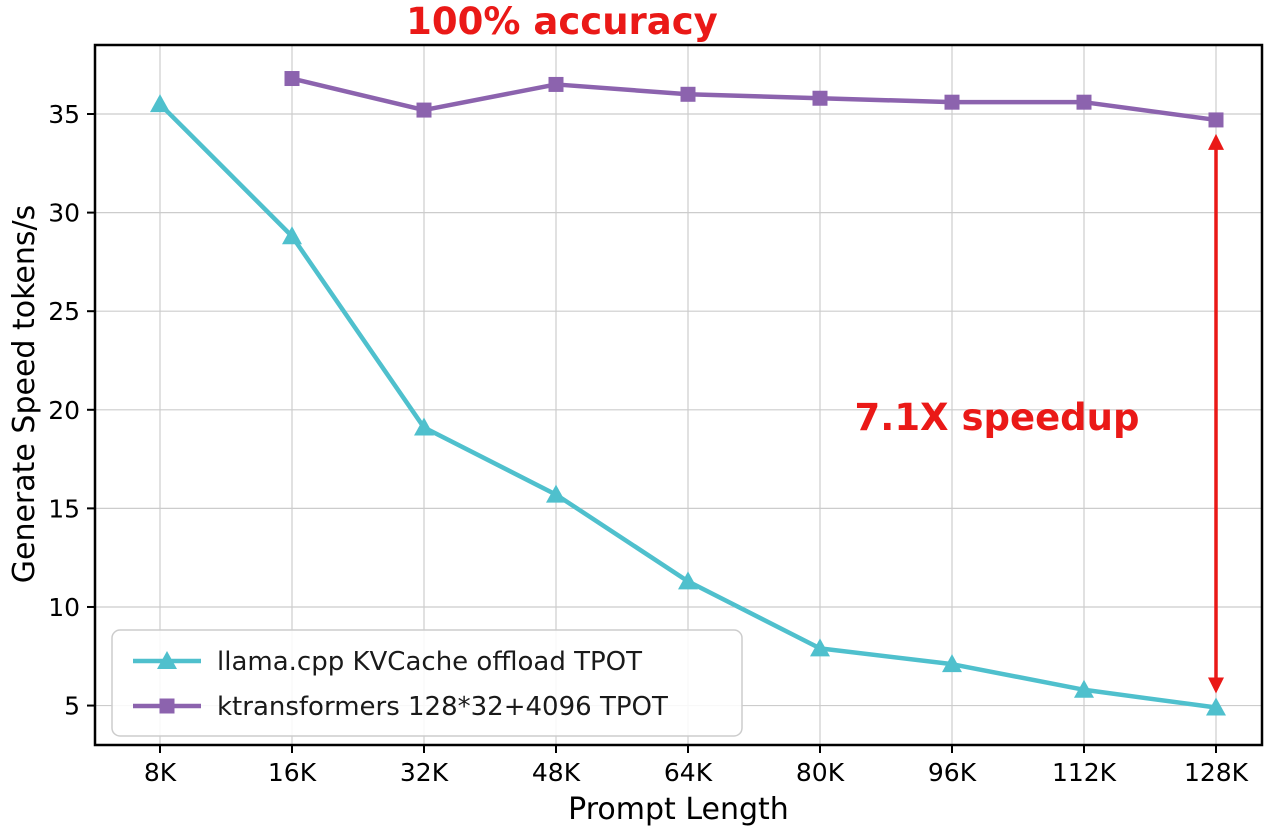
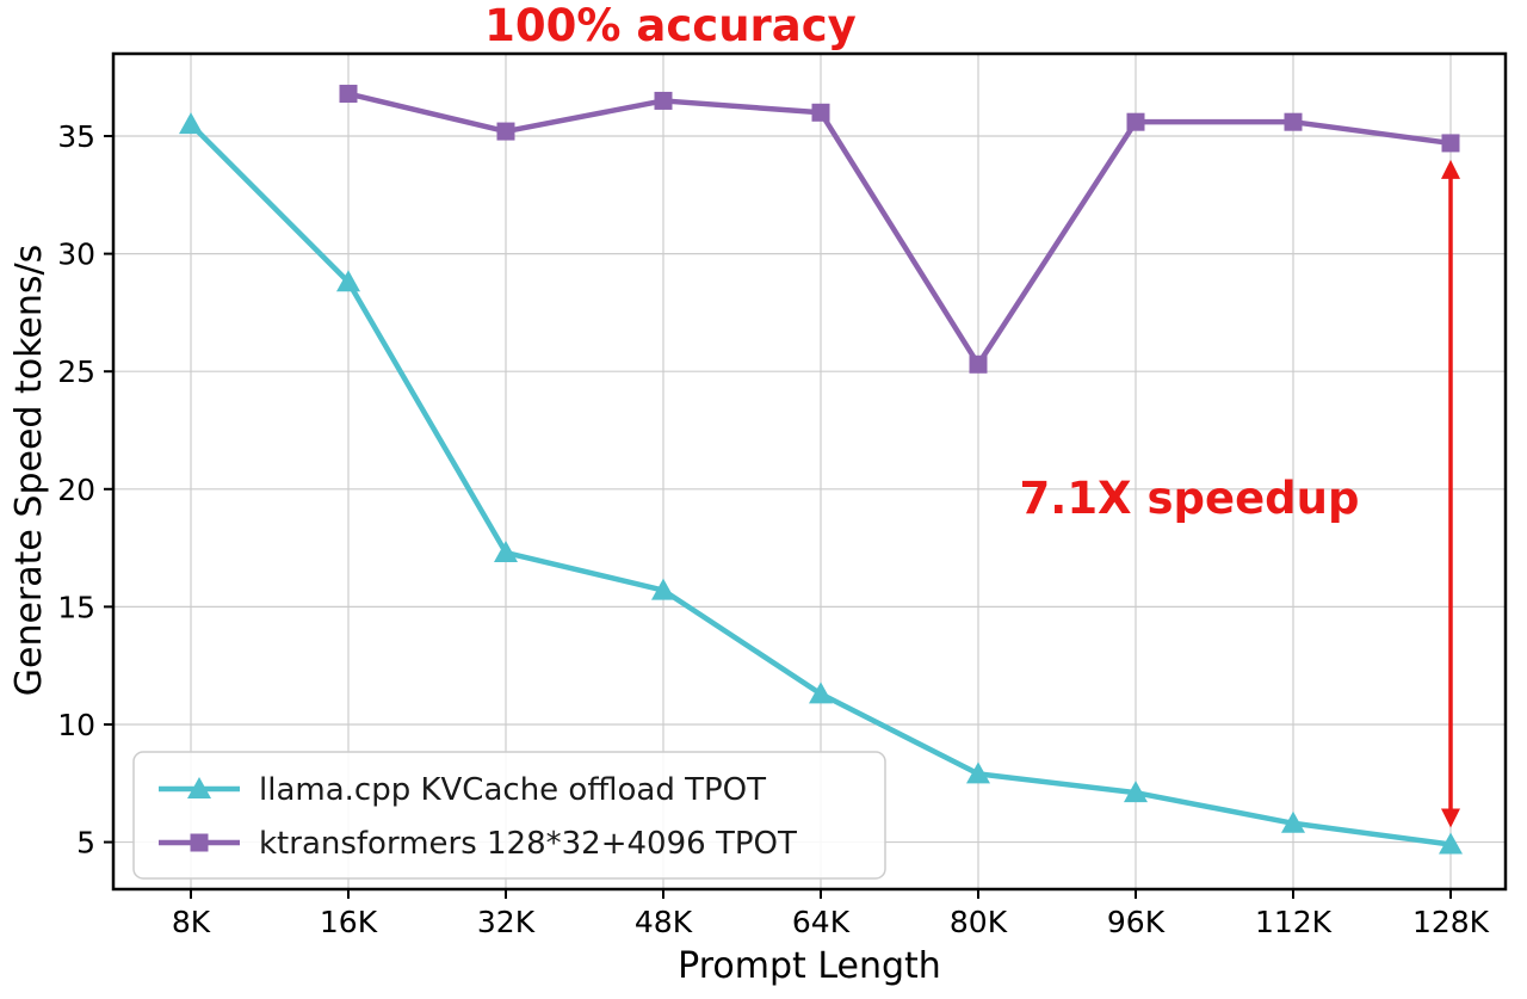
llama.cpp KVCache offload TPOT/32K: 19.1 -> 17.3
ktransformers 128*32+4096 TPOT/80K: 35.8 -> 25.3
